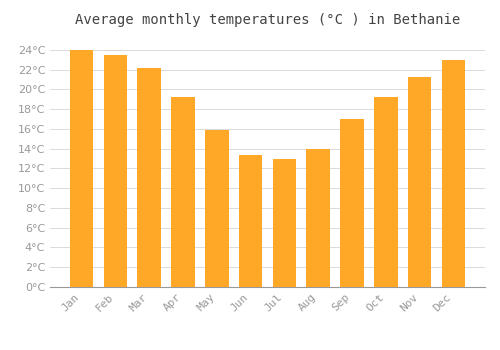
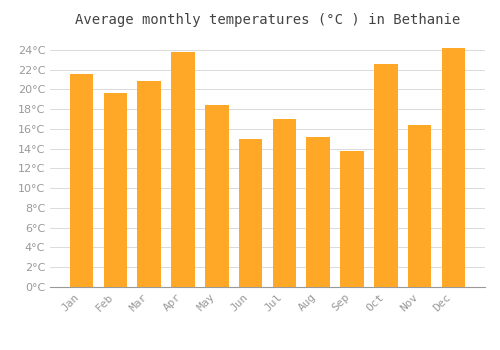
Jan: 24.0°C -> 21.6°C
Feb: 23.5°C -> 19.6°C
Mar: 22.2°C -> 20.8°C
Apr: 19.2°C -> 23.8°C
May: 15.9°C -> 18.4°C
Jun: 13.4°C -> 15.0°C
Jul: 13.0°C -> 17.0°C
Aug: 14.0°C -> 15.2°C
Sep: 17.0°C -> 13.8°C
Oct: 19.2°C -> 22.6°C
Nov: 21.3°C -> 16.4°C
Dec: 23.0°C -> 24.2°C
